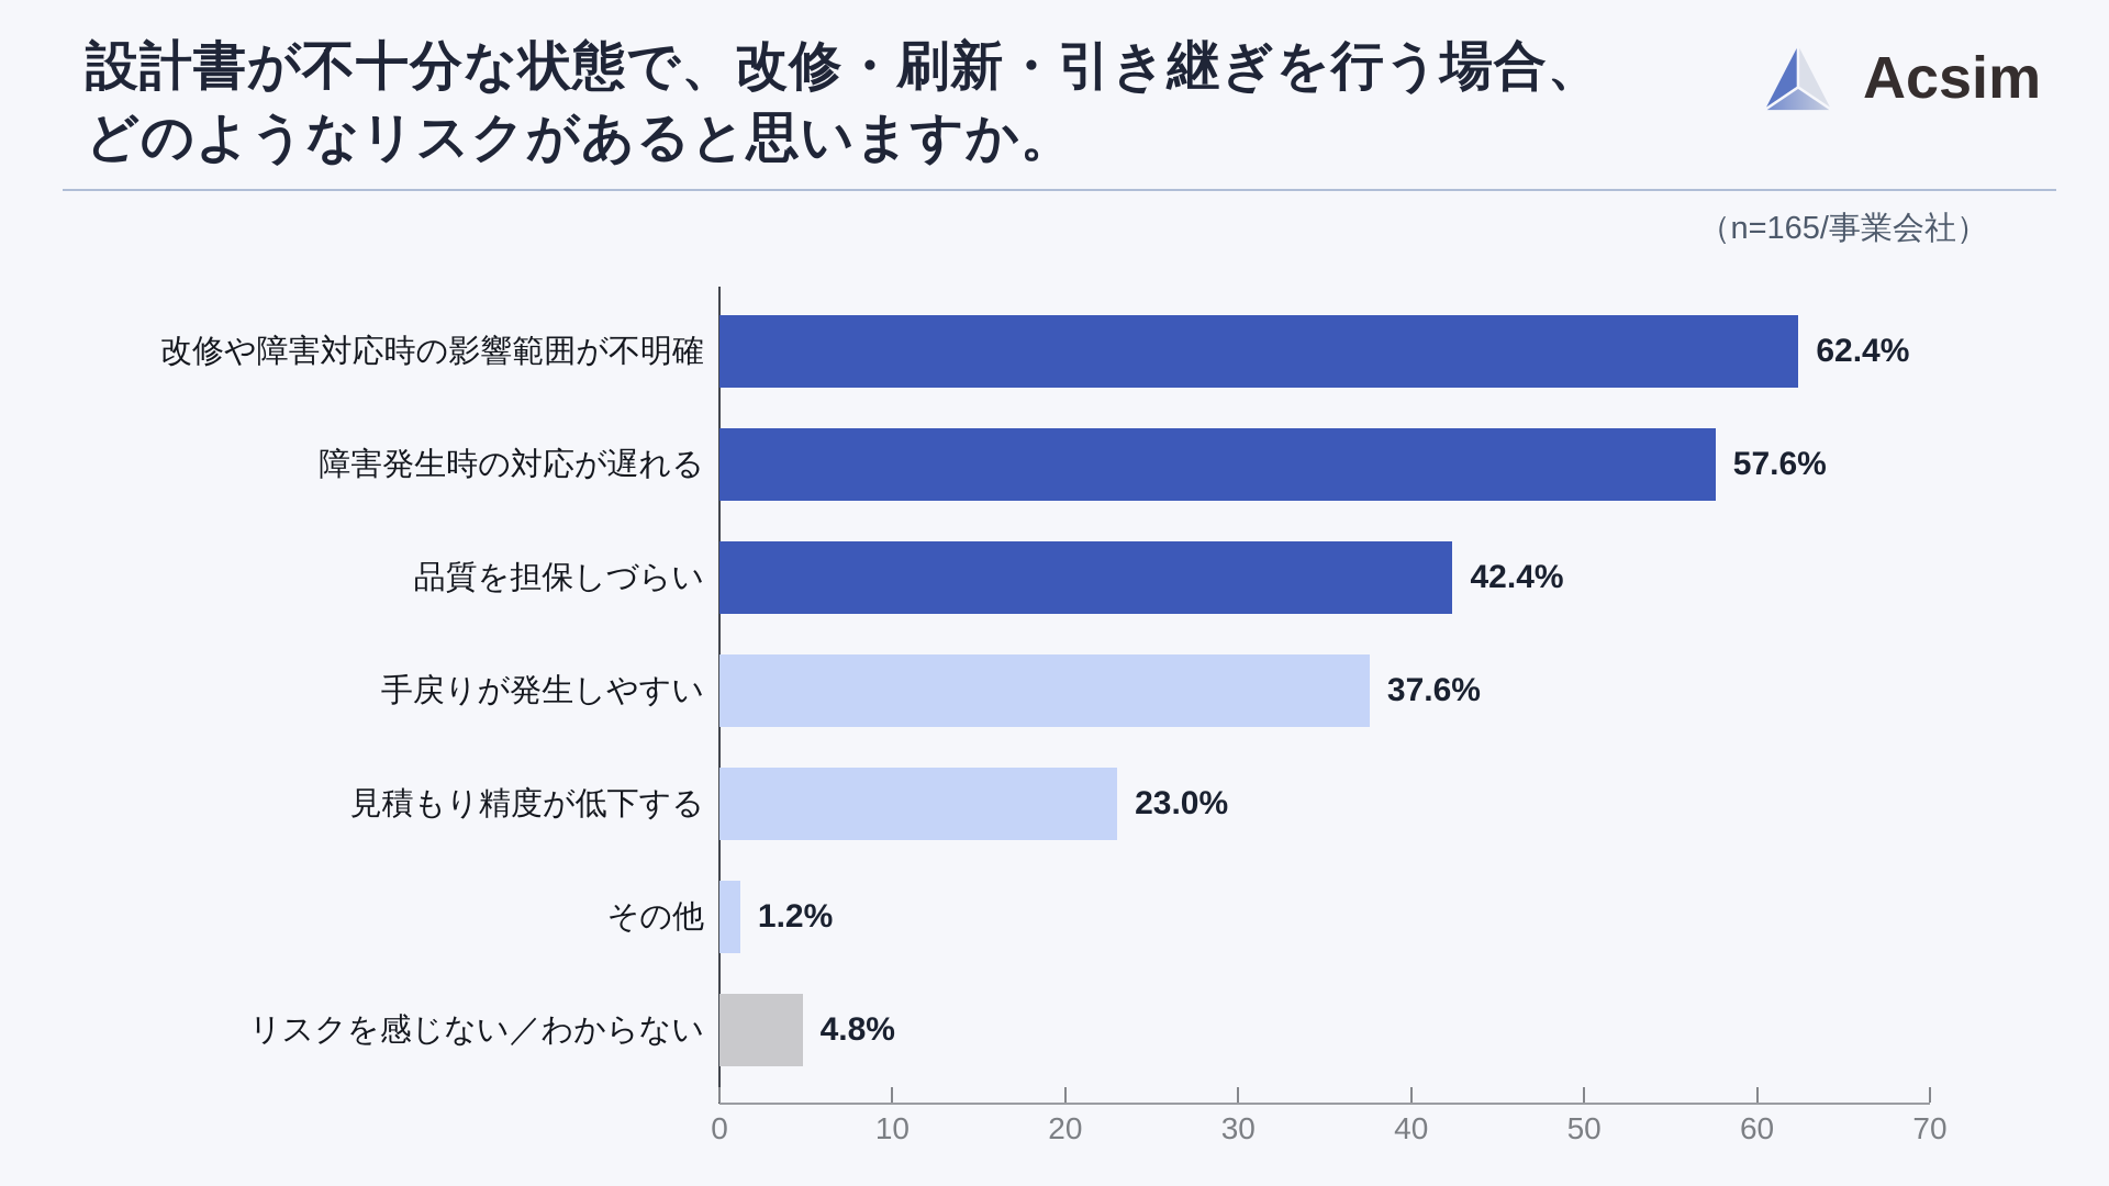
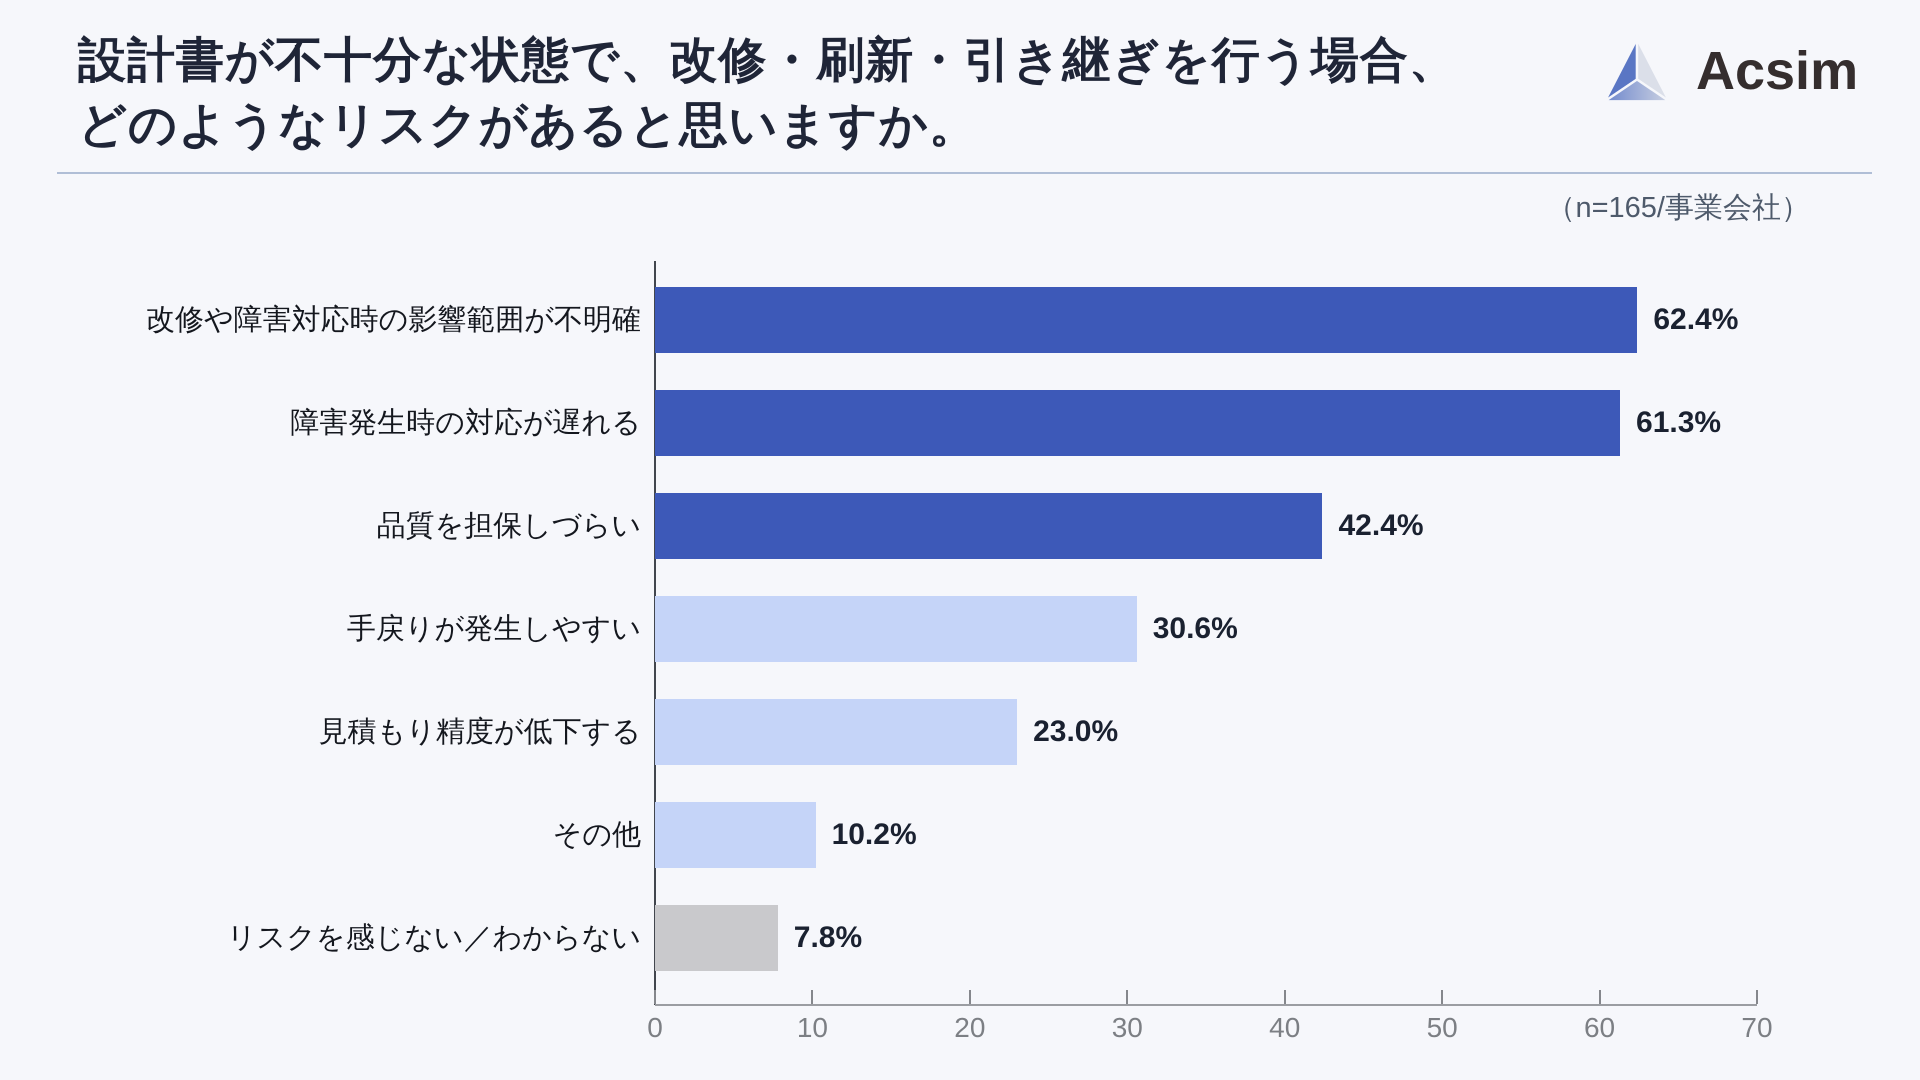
障害発生時の対応が遅れる: 57.6% -> 61.3%
手戻りが発生しやすい: 37.6% -> 30.6%
その他: 1.2% -> 10.2%
リスクを感じない／わからない: 4.8% -> 7.8%
